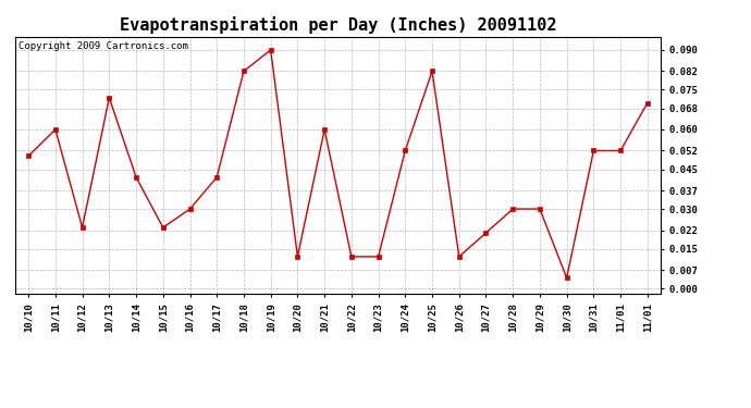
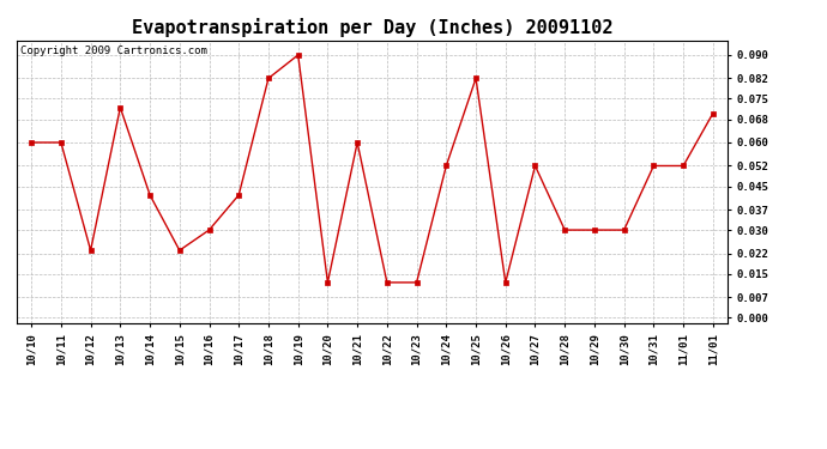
10/10: 0.050 -> 0.060
10/27: 0.021 -> 0.052
10/30: 0.004 -> 0.030
